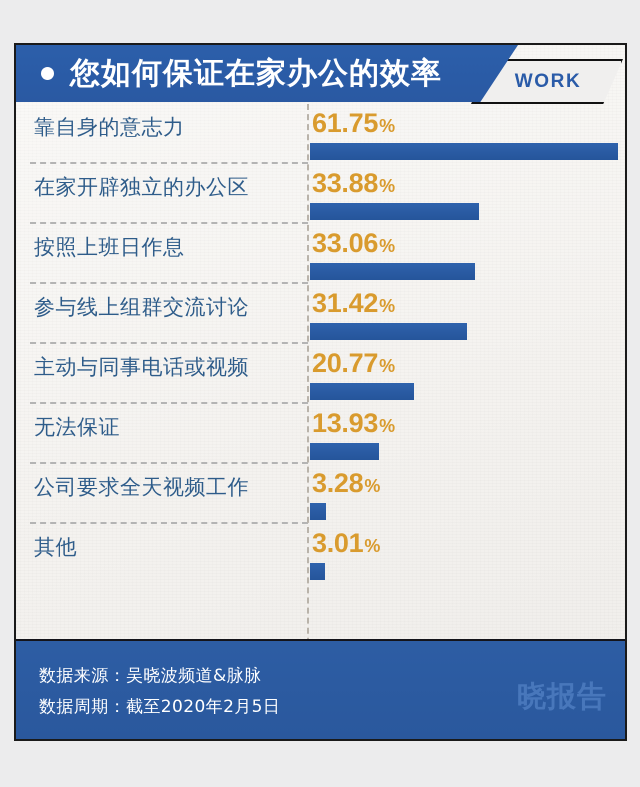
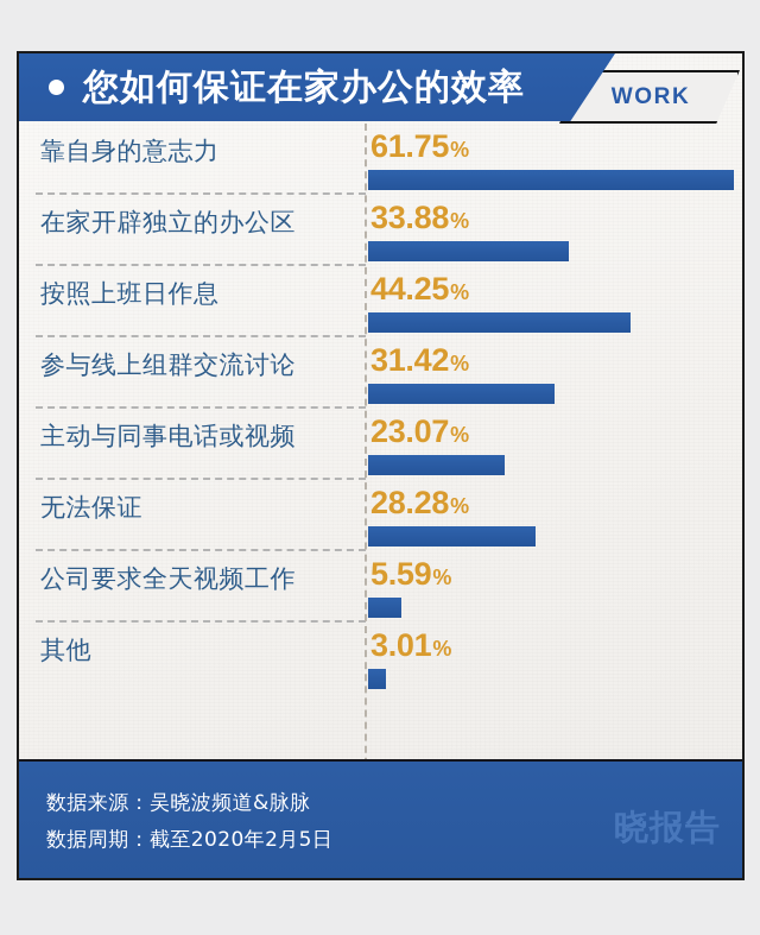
按照上班日作息: 33.06 -> 44.25
主动与同事电话或视频: 20.77 -> 23.07
无法保证: 13.93 -> 28.28
公司要求全天视频工作: 3.28 -> 5.59
